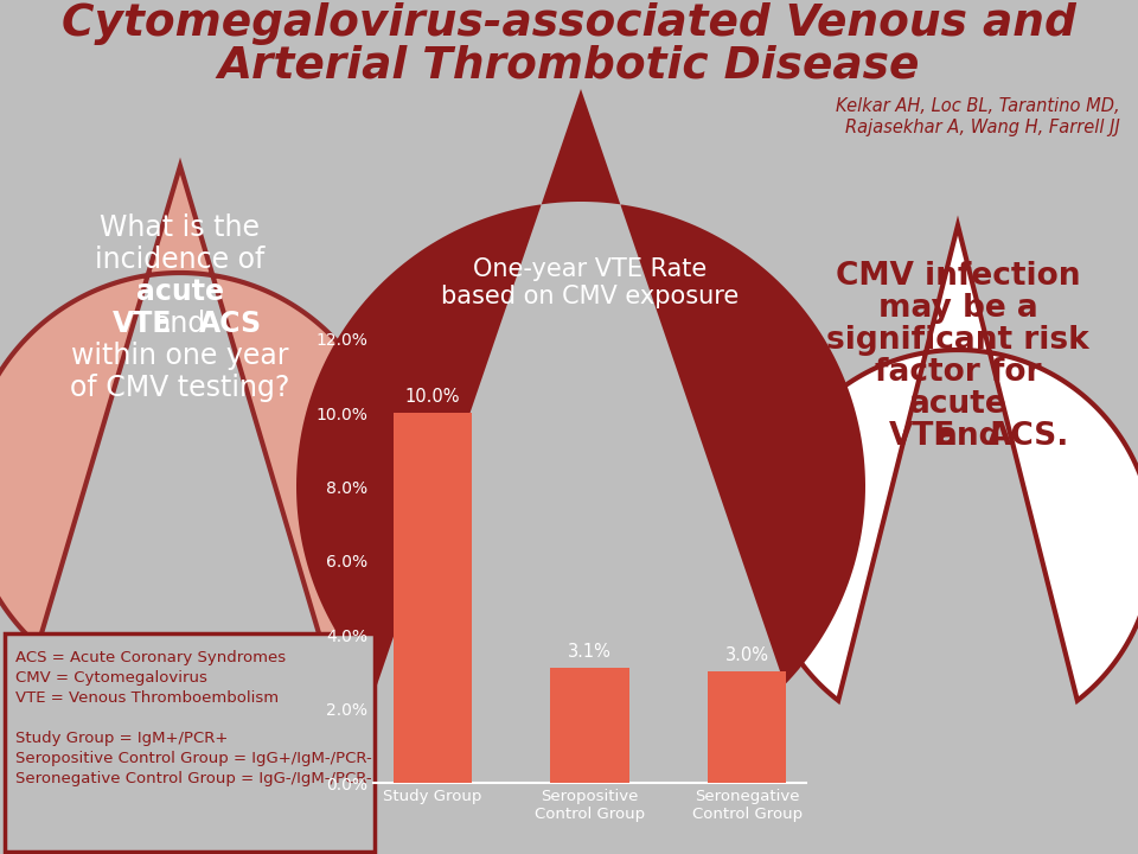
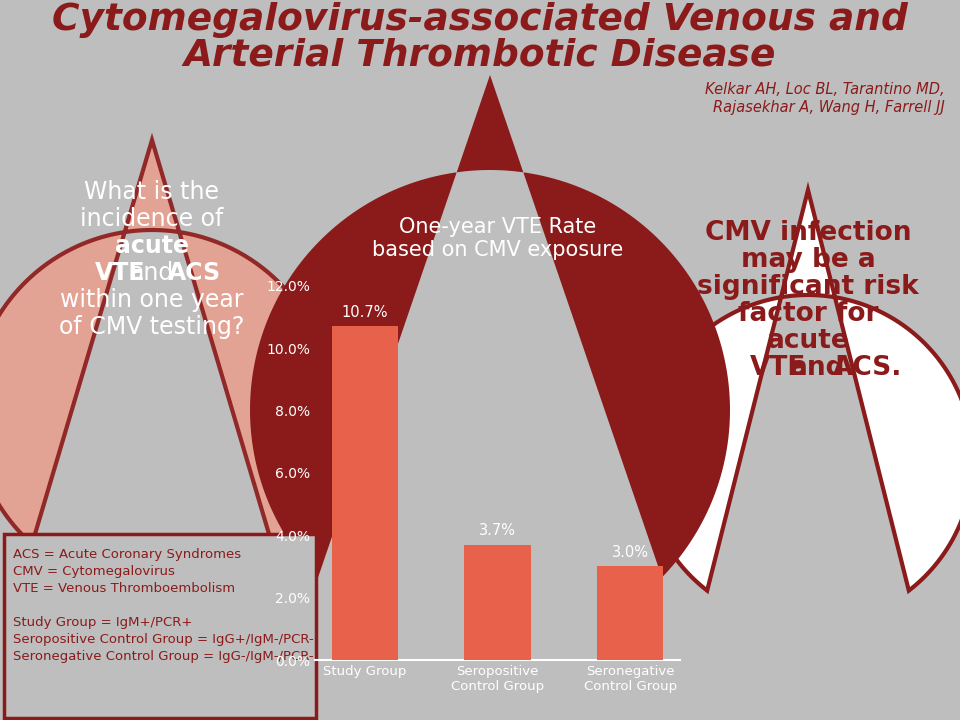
Study Group: 10.0% -> 10.7%
Seropositive Control Group: 3.1% -> 3.7%
